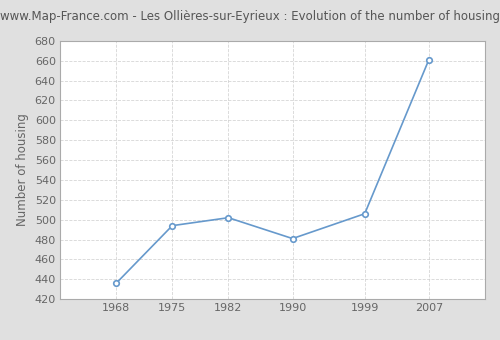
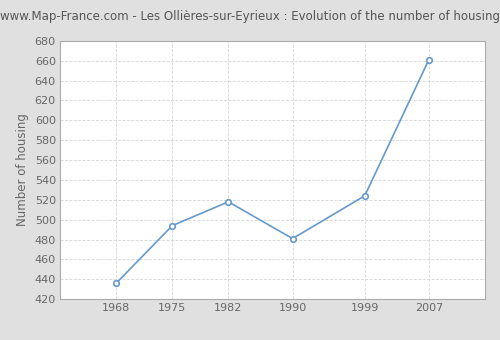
1982: 502 -> 518
1999: 506 -> 524
